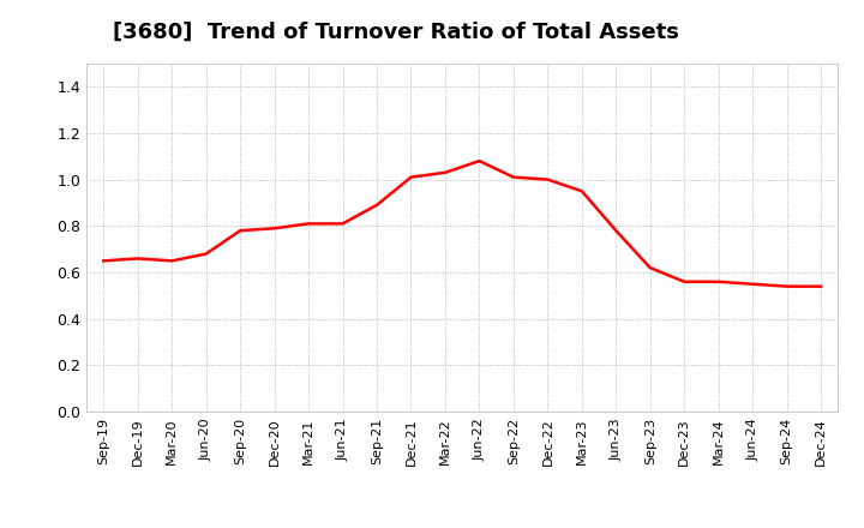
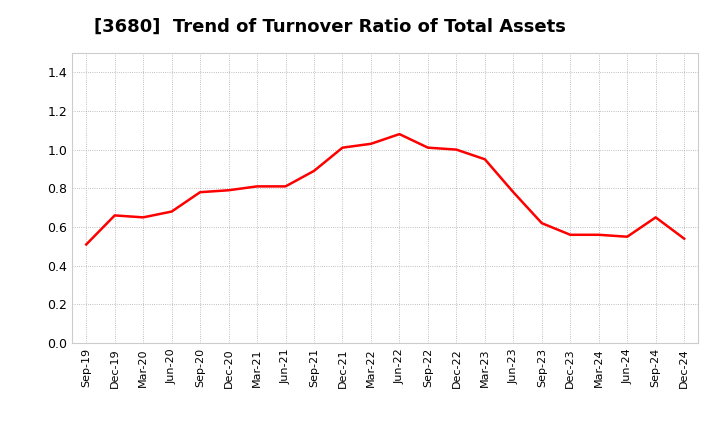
Sep-19: 0.65 -> 0.51
Sep-24: 0.54 -> 0.65
